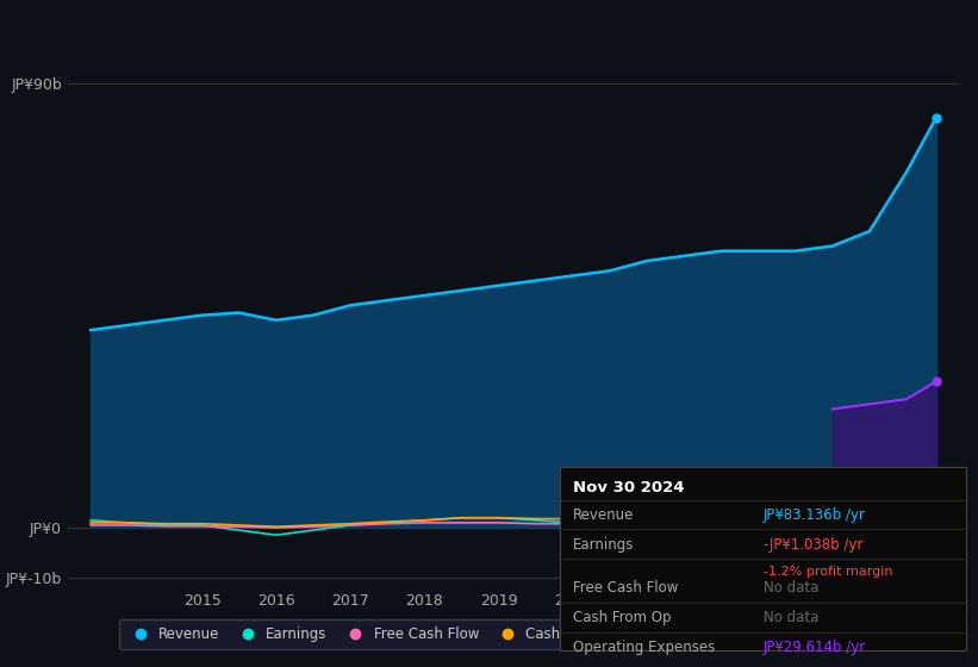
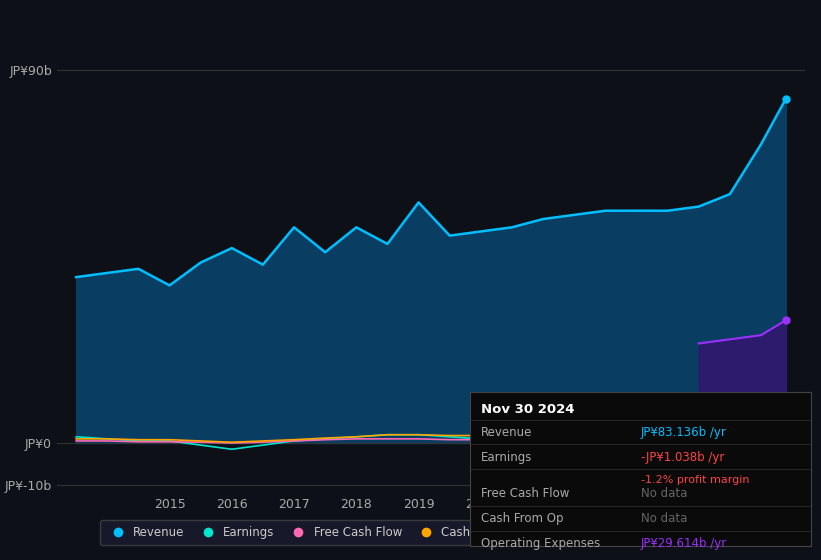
Revenue/2015: JP¥43.0b -> JP¥38.0b
Revenue/2016: JP¥42.0b -> JP¥47.0b
Revenue/2017: JP¥45.0b -> JP¥52.0b
Revenue/2018: JP¥47.0b -> JP¥52.0b
Revenue/2019: JP¥49.0b -> JP¥58.0b
